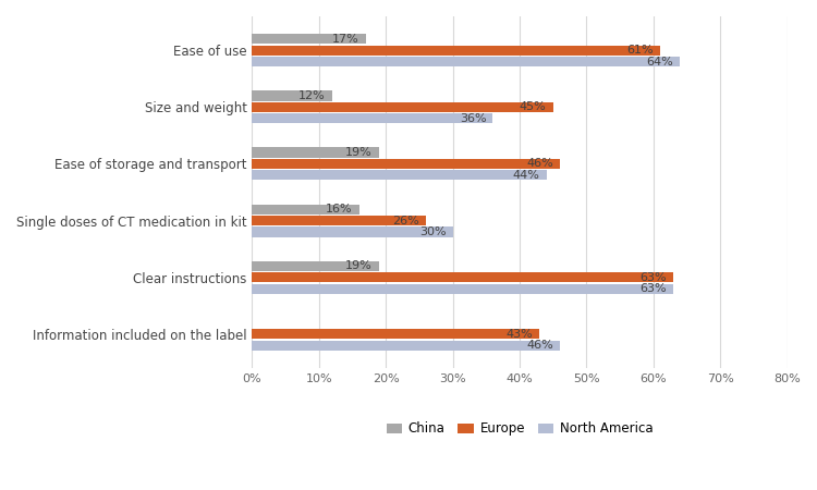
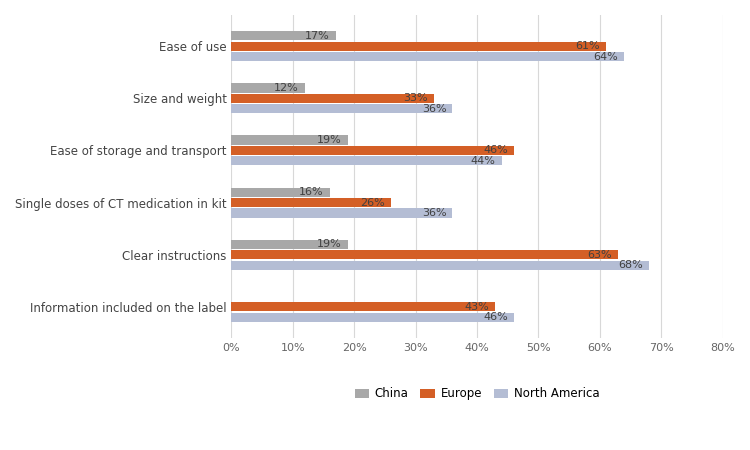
Europe/Size and weight: 45% -> 33%
North America/Single doses of CT medication in kit: 30% -> 36%
North America/Clear instructions: 63% -> 68%
